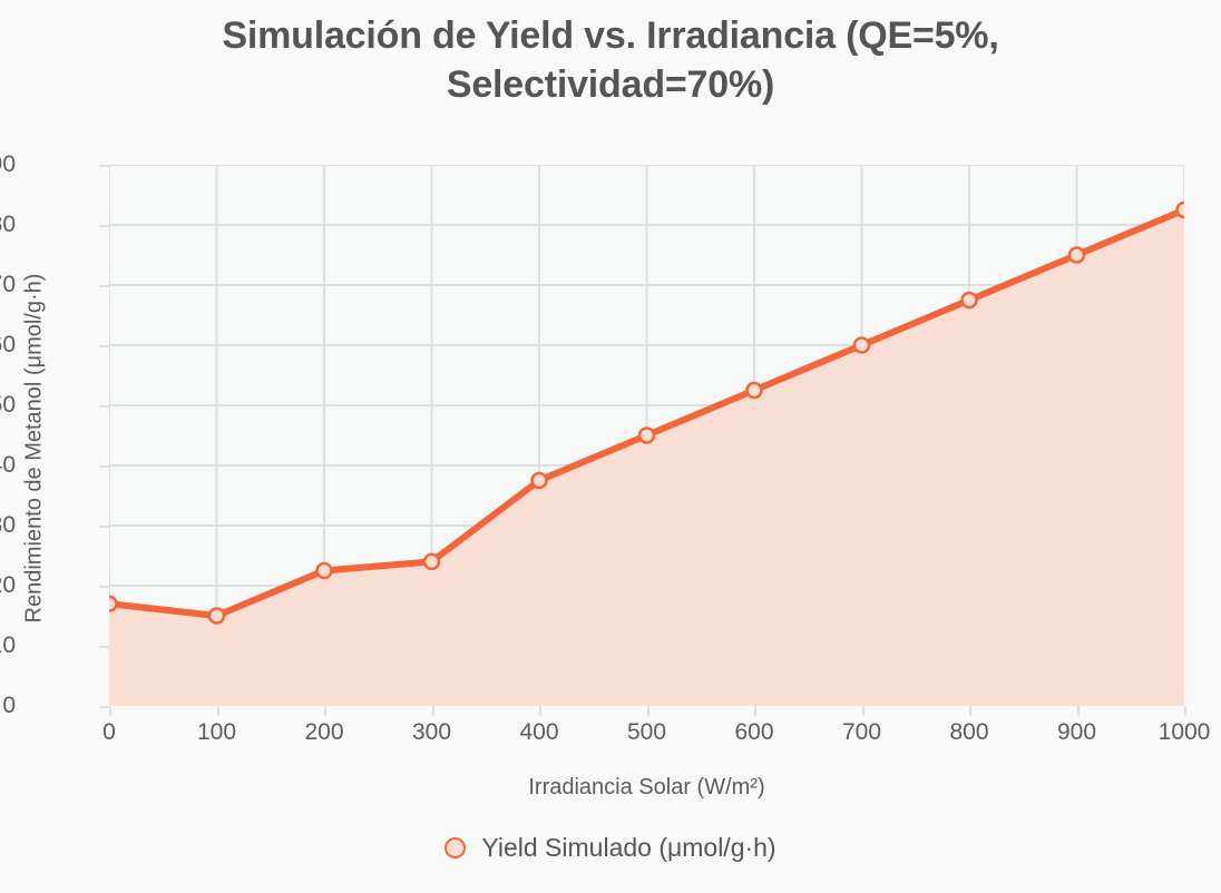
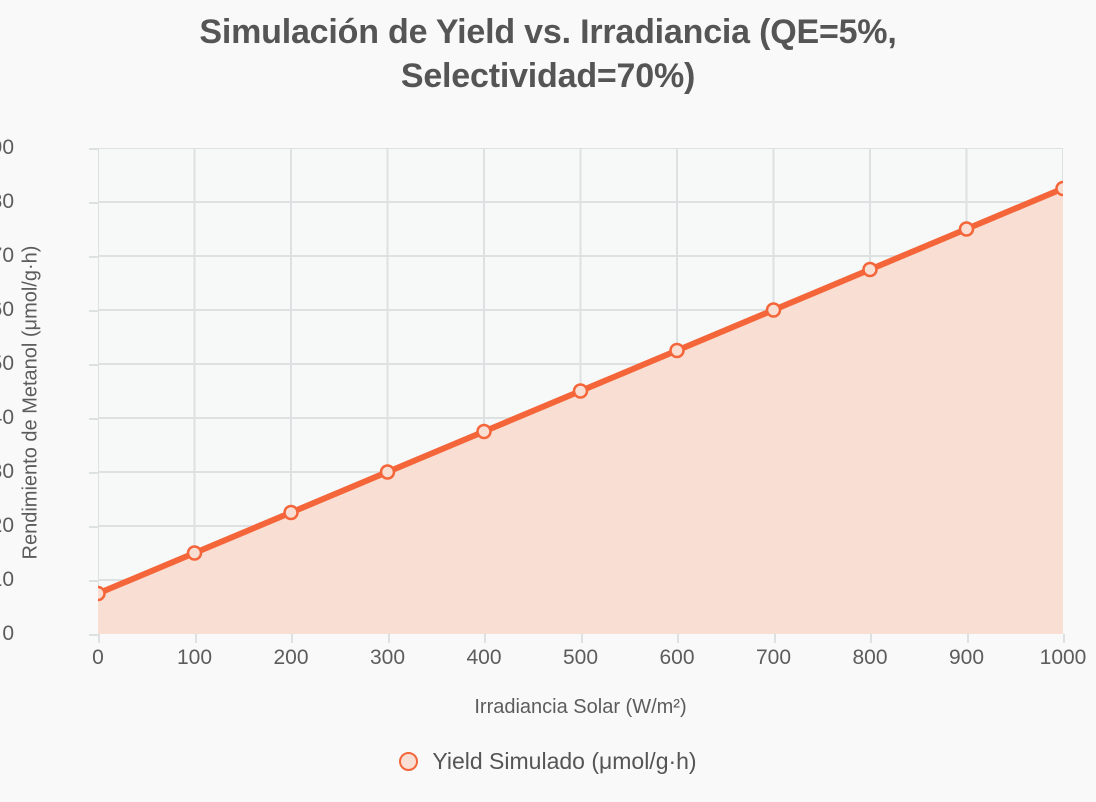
0: 17 -> 8
300: 24 -> 30
